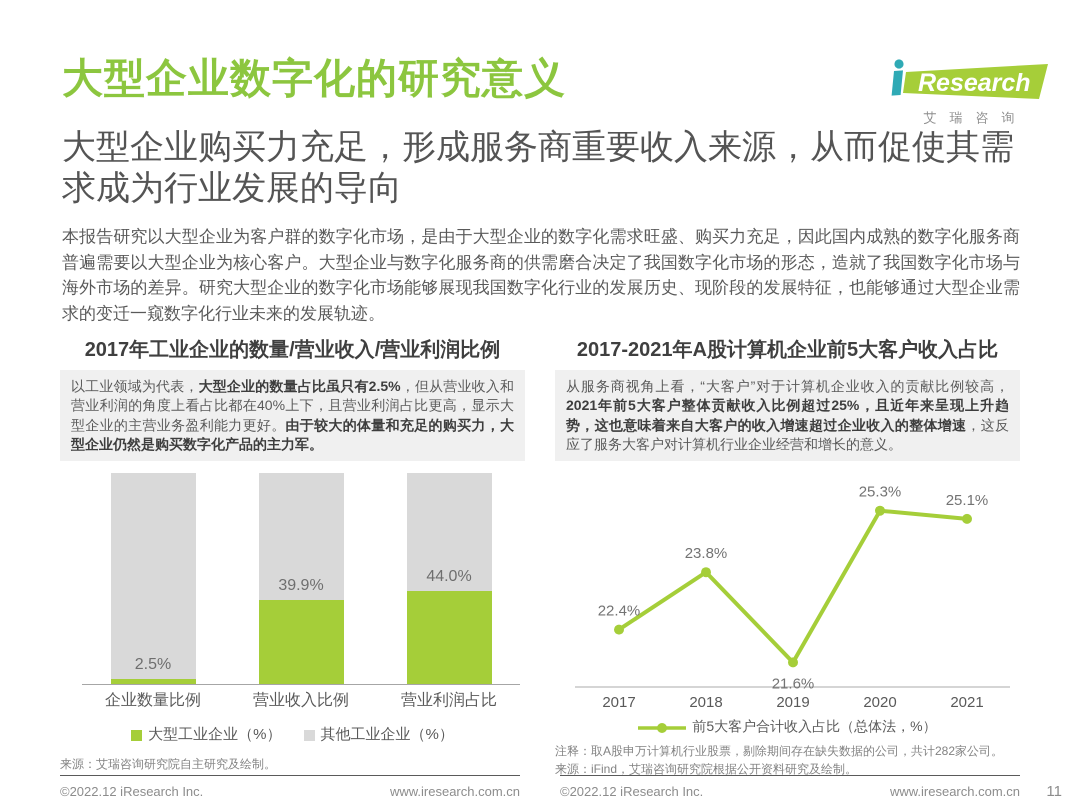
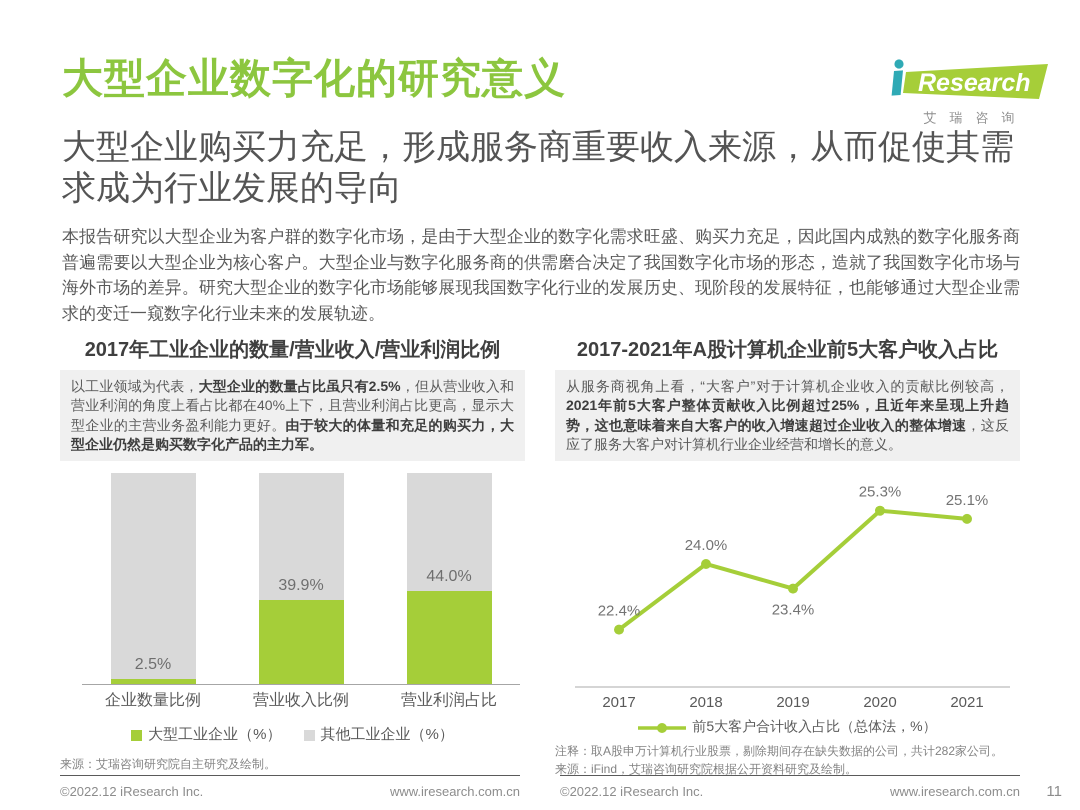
2017-2021年A股计算机企业前5大客户收入占比/2018: 23.8% -> 24.0%
2017-2021年A股计算机企业前5大客户收入占比/2019: 21.6% -> 23.4%
